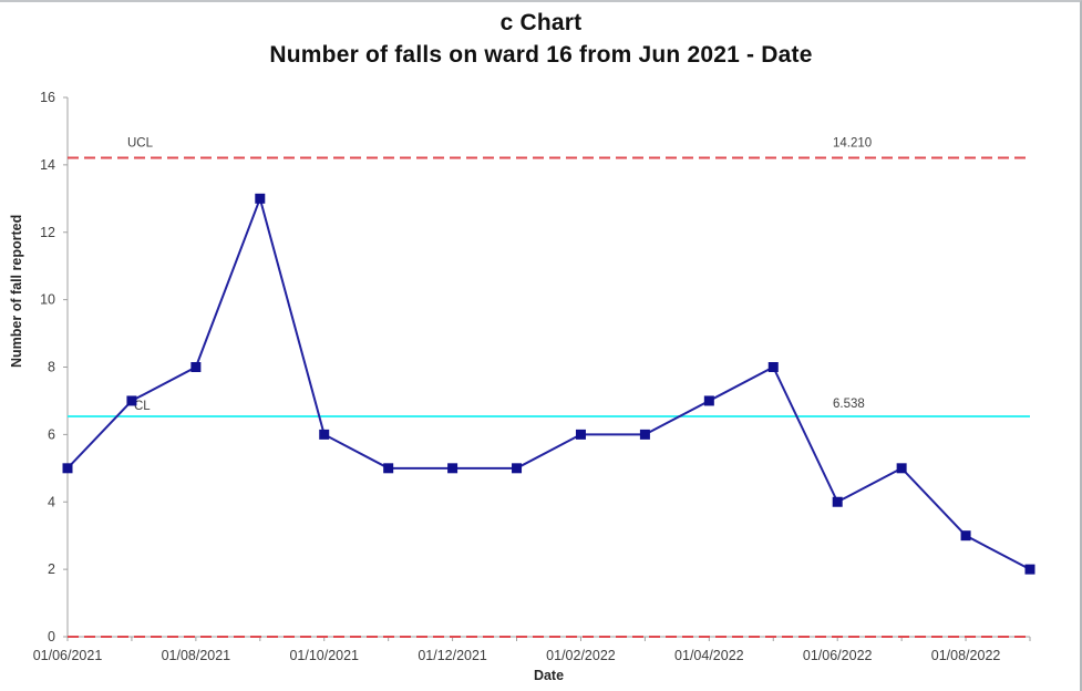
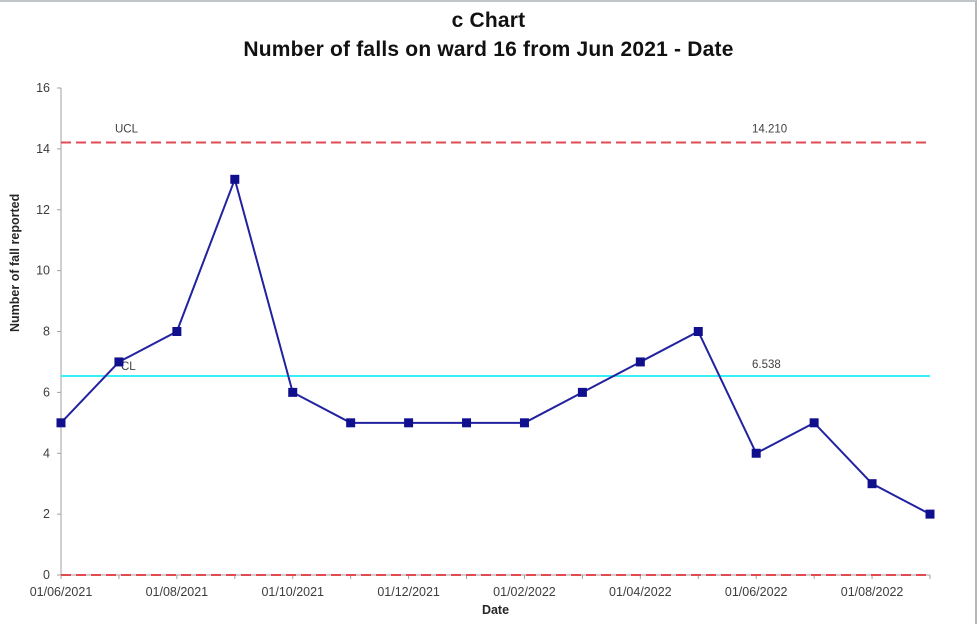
01/02/2022: 6 -> 5
